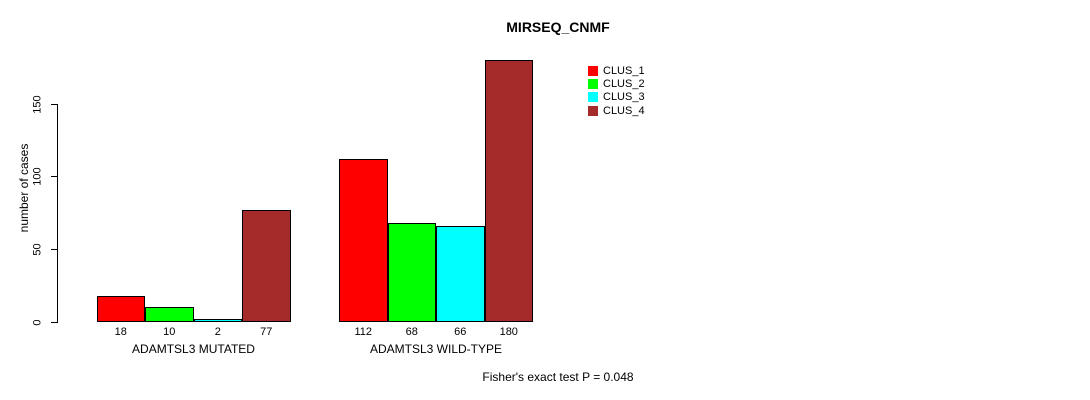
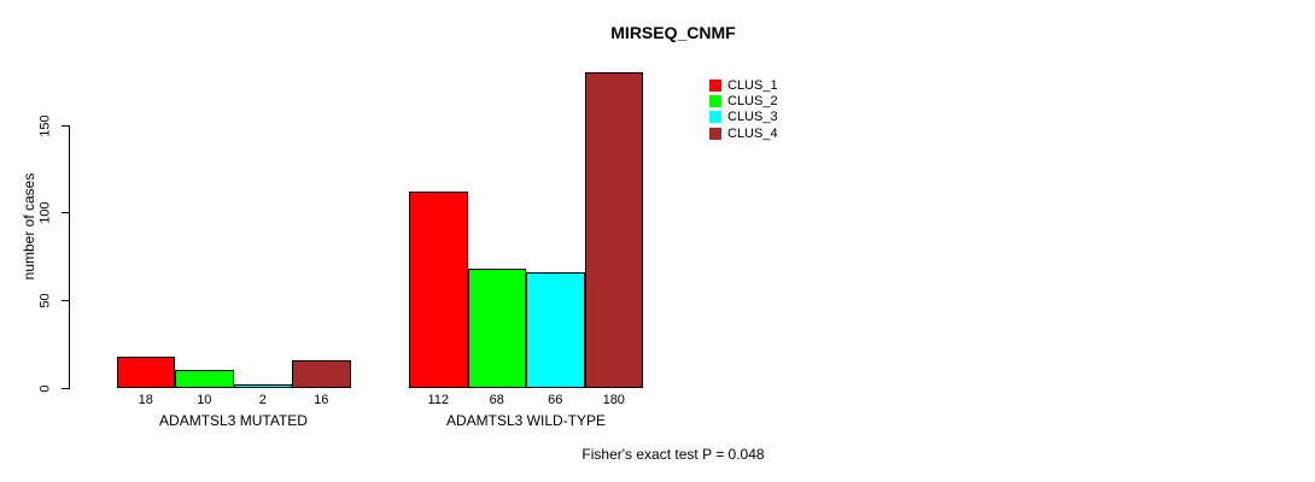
CLUS_4/ADAMTSL3 MUTATED: 77 -> 16
